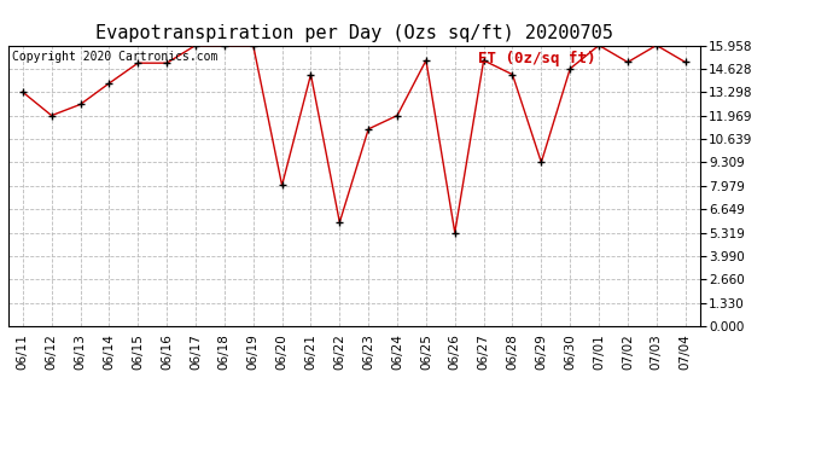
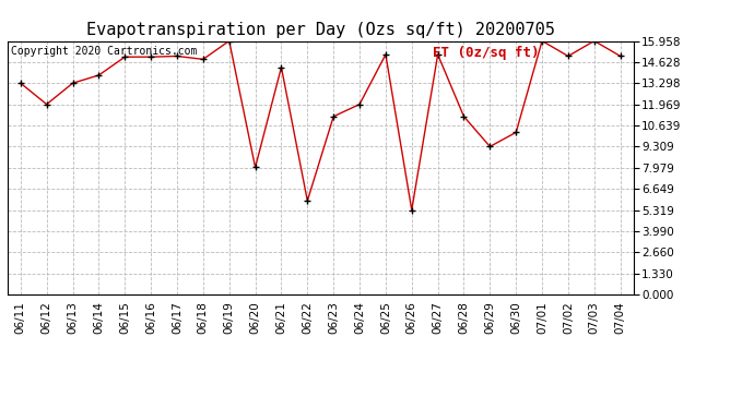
06/13: 12.6 -> 13.3
06/17: 16.0 -> 15.0
06/18: 16.0 -> 14.8
06/28: 14.3 -> 11.2
06/30: 14.6 -> 10.2
